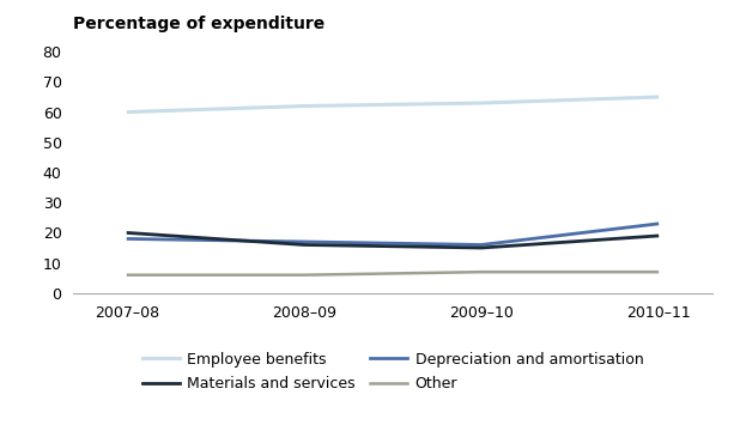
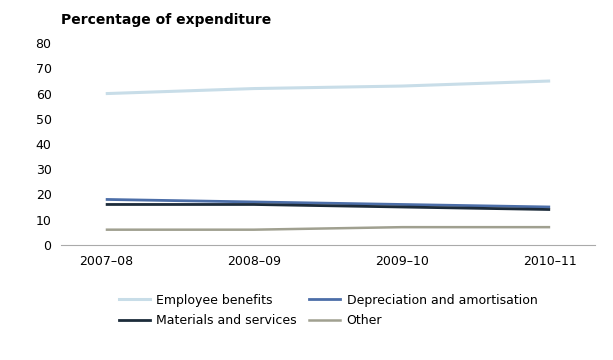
Materials and services/2007–08: 20 -> 16
Materials and services/2010–11: 19 -> 14
Depreciation and amortisation/2010–11: 23 -> 15
